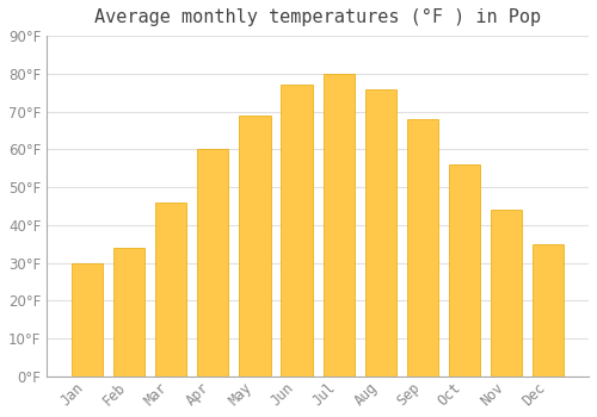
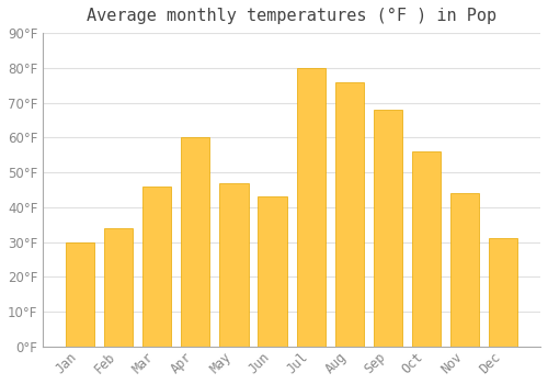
May: 69°F -> 47°F
Jun: 77°F -> 43°F
Dec: 35°F -> 31°F
